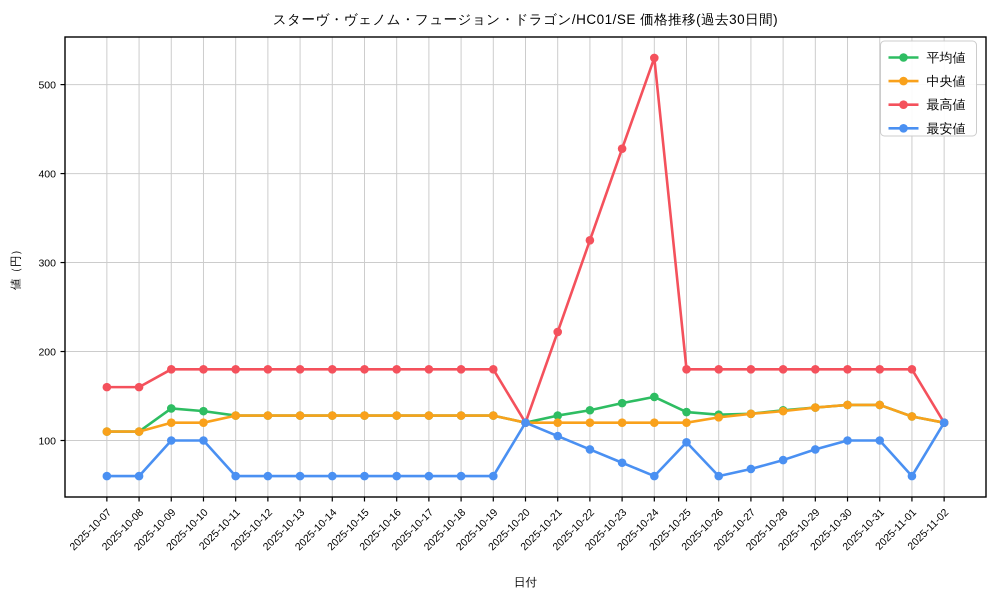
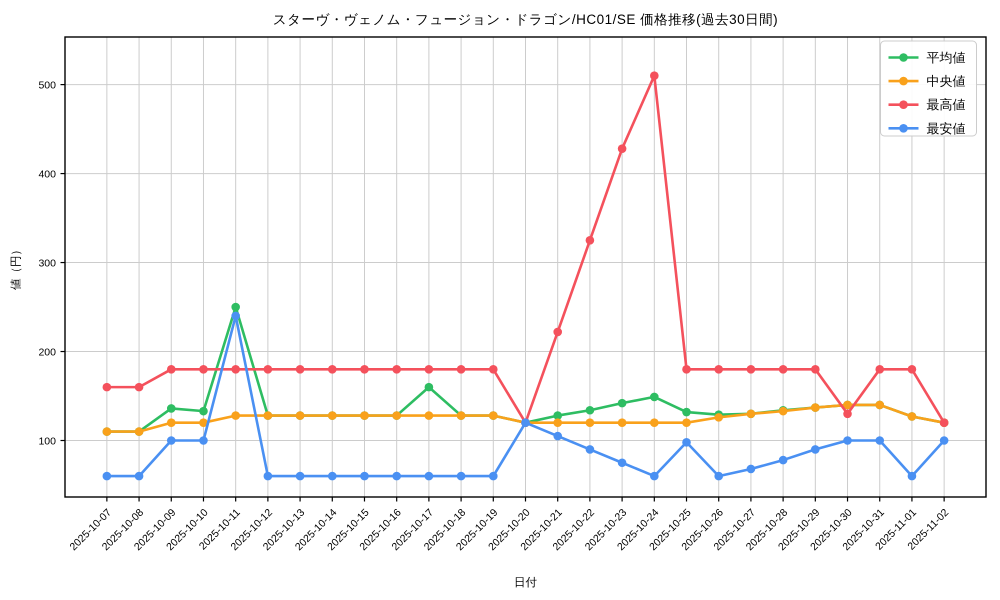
平均値/2025-10-11: 130 -> 250
最安値/2025-10-11: 60 -> 240
平均値/2025-10-17: 130 -> 160
最高値/2025-10-24: 530 -> 510
最高値/2025-10-30: 180 -> 130
最安値/2025-11-02: 120 -> 100
